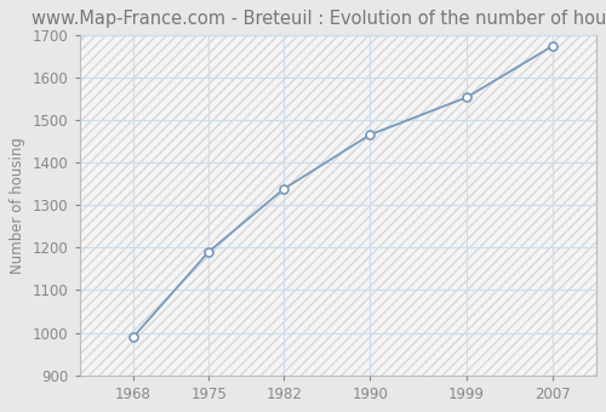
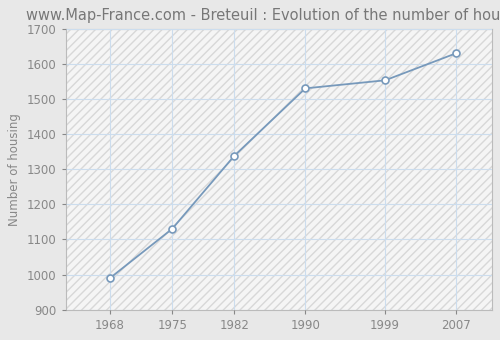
1975: 1190 -> 1130
1990: 1465 -> 1530
2007: 1674 -> 1630
